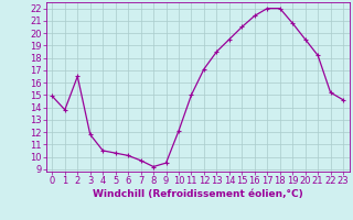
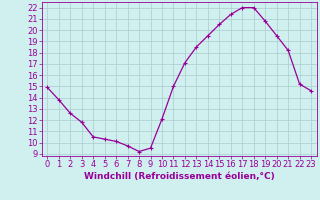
2: 16.5 -> 12.6
